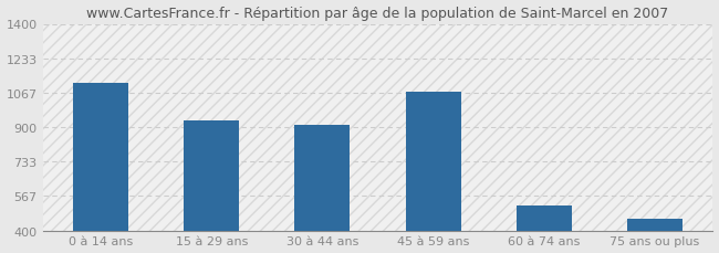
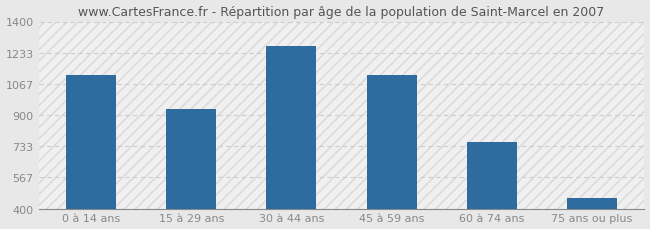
30 à 44 ans: 910 -> 1270
45 à 59 ans: 1070 -> 1110
60 à 74 ans: 520 -> 760
